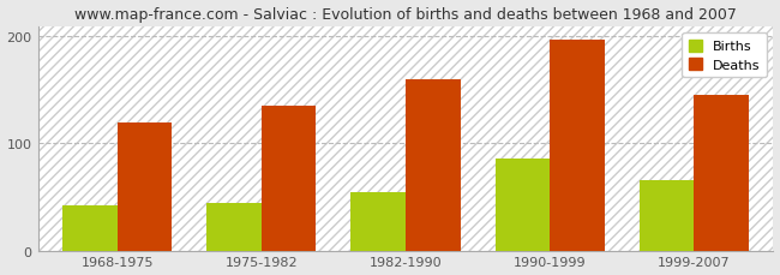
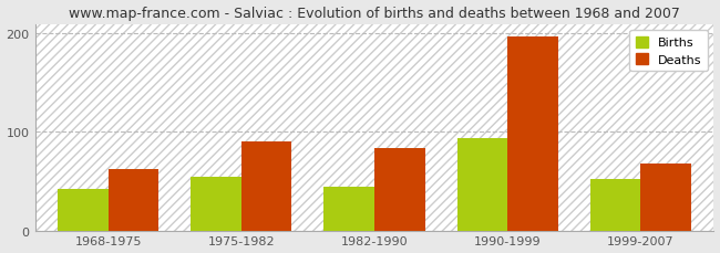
Deaths/1968-1975: 120 -> 62
Births/1975-1982: 44 -> 54
Deaths/1975-1982: 135 -> 90
Births/1982-1990: 55 -> 44
Deaths/1982-1990: 160 -> 84
Births/1990-1999: 86 -> 94
Births/1999-2007: 66 -> 52
Deaths/1999-2007: 145 -> 68
